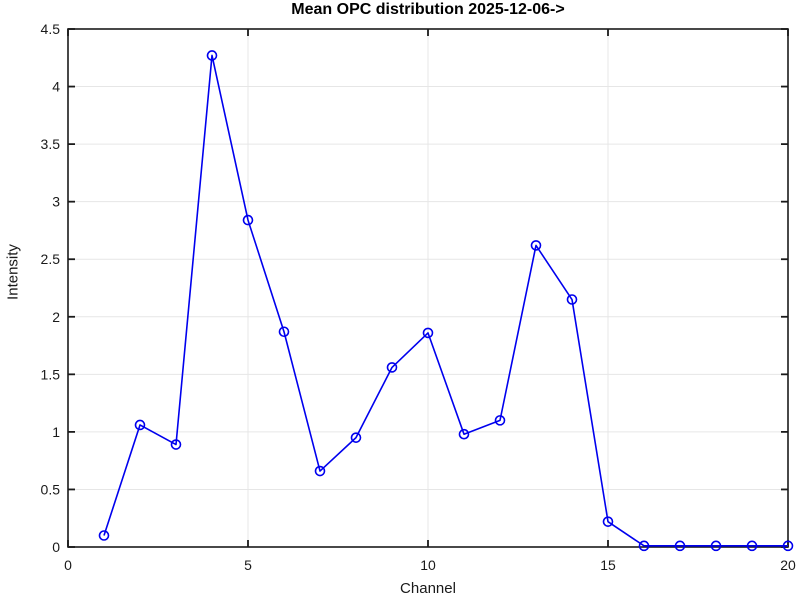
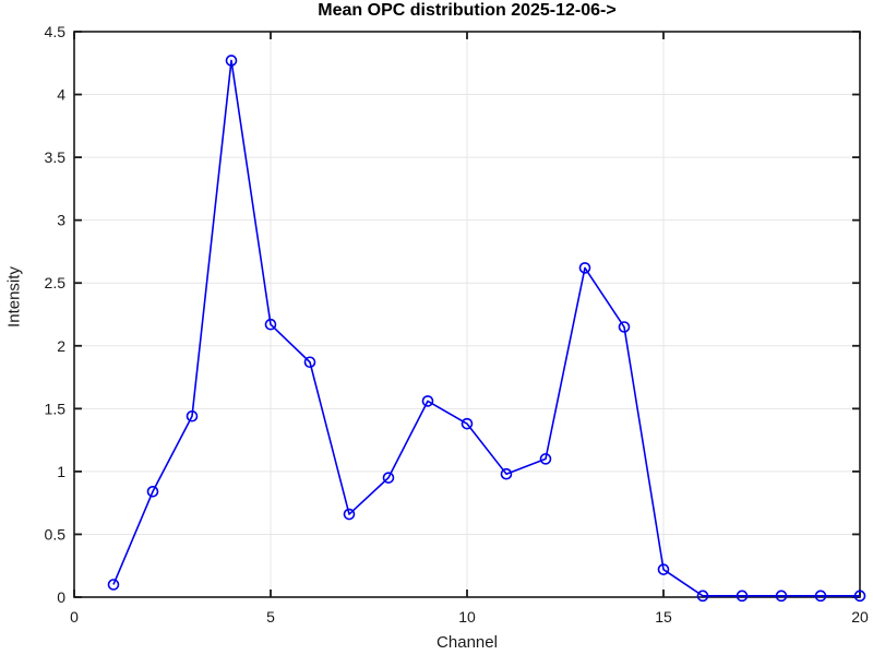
2: 1.06 -> 0.84
3: 0.89 -> 1.44
5: 2.84 -> 2.17
10: 1.86 -> 1.38
